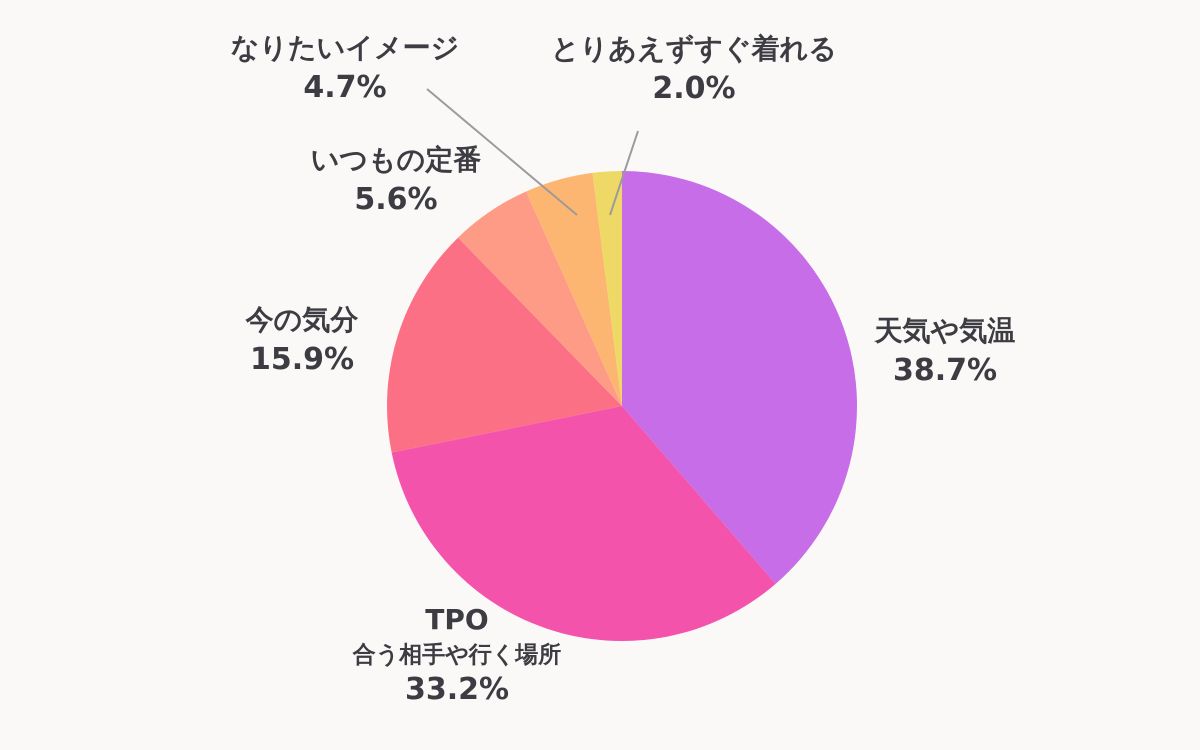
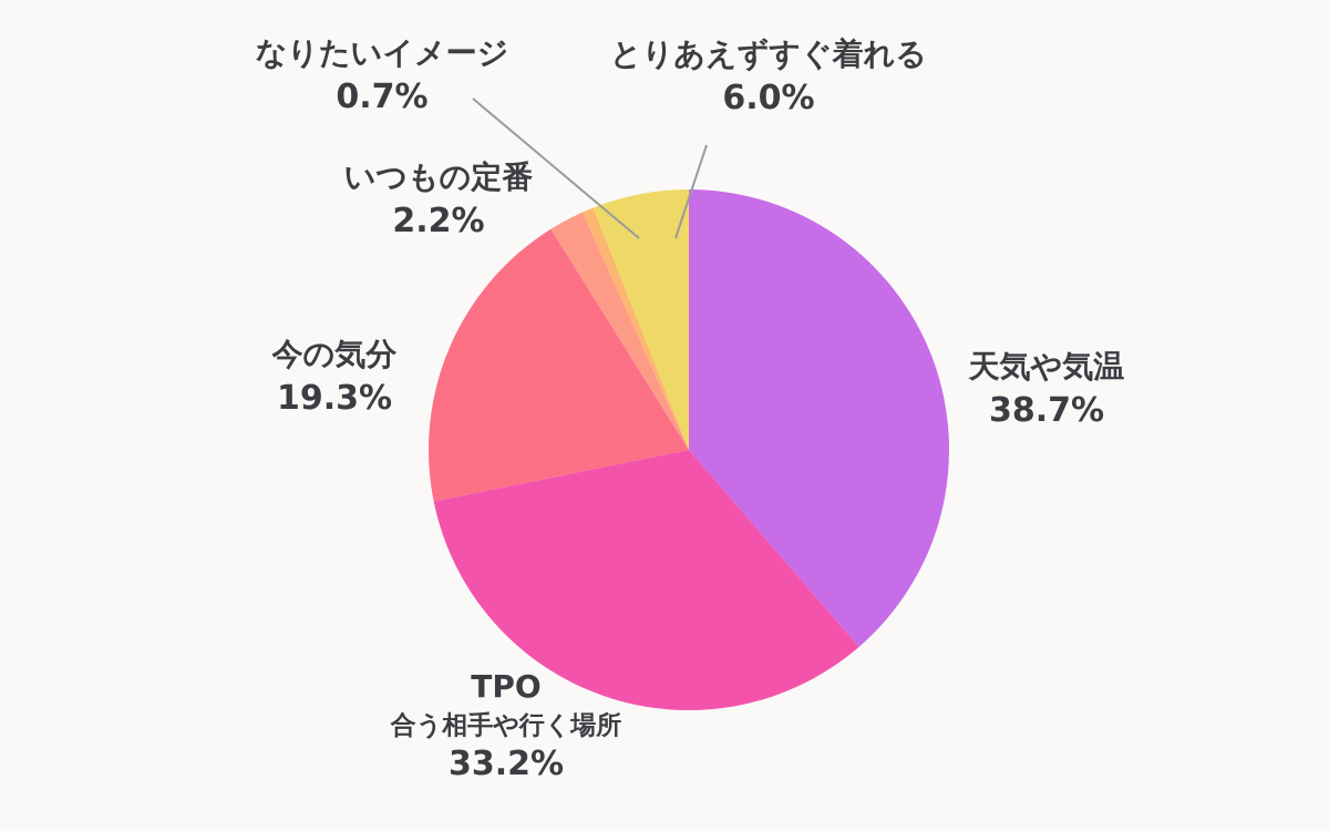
今の気分: 15.9% -> 19.3%
いつもの定番: 5.6% -> 2.2%
なりたいイメージ: 4.7% -> 0.7%
とりあえずすぐ着れる: 2.0% -> 6.0%
